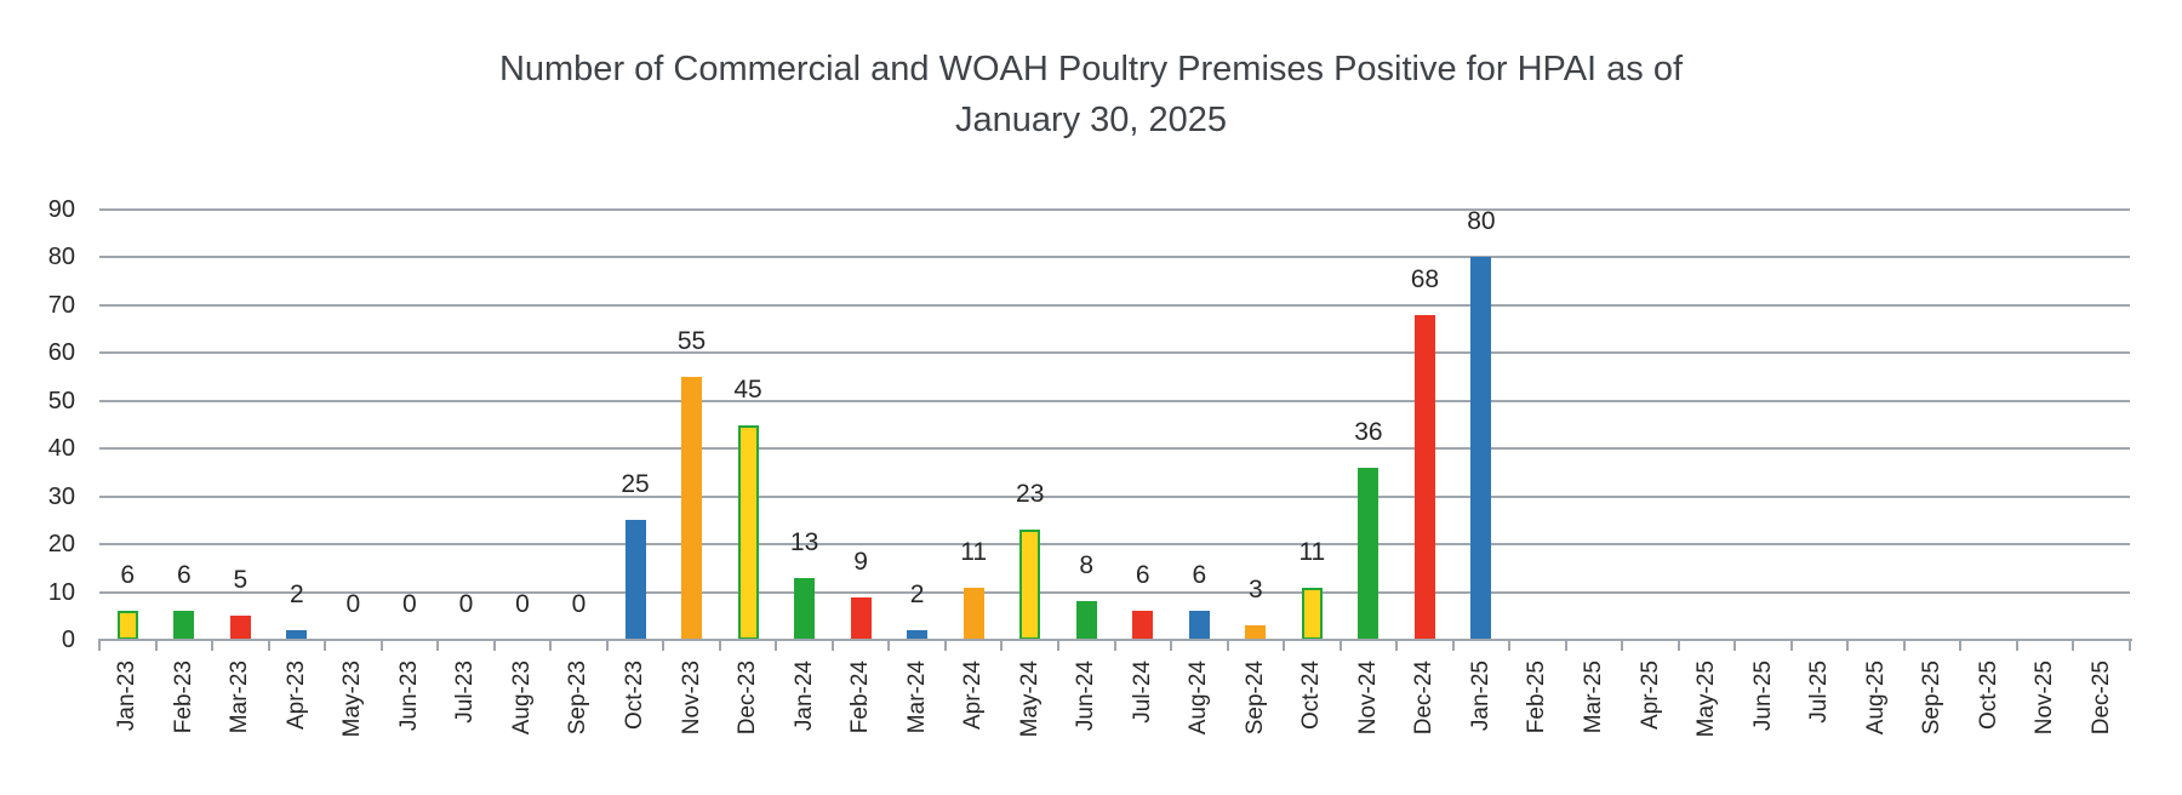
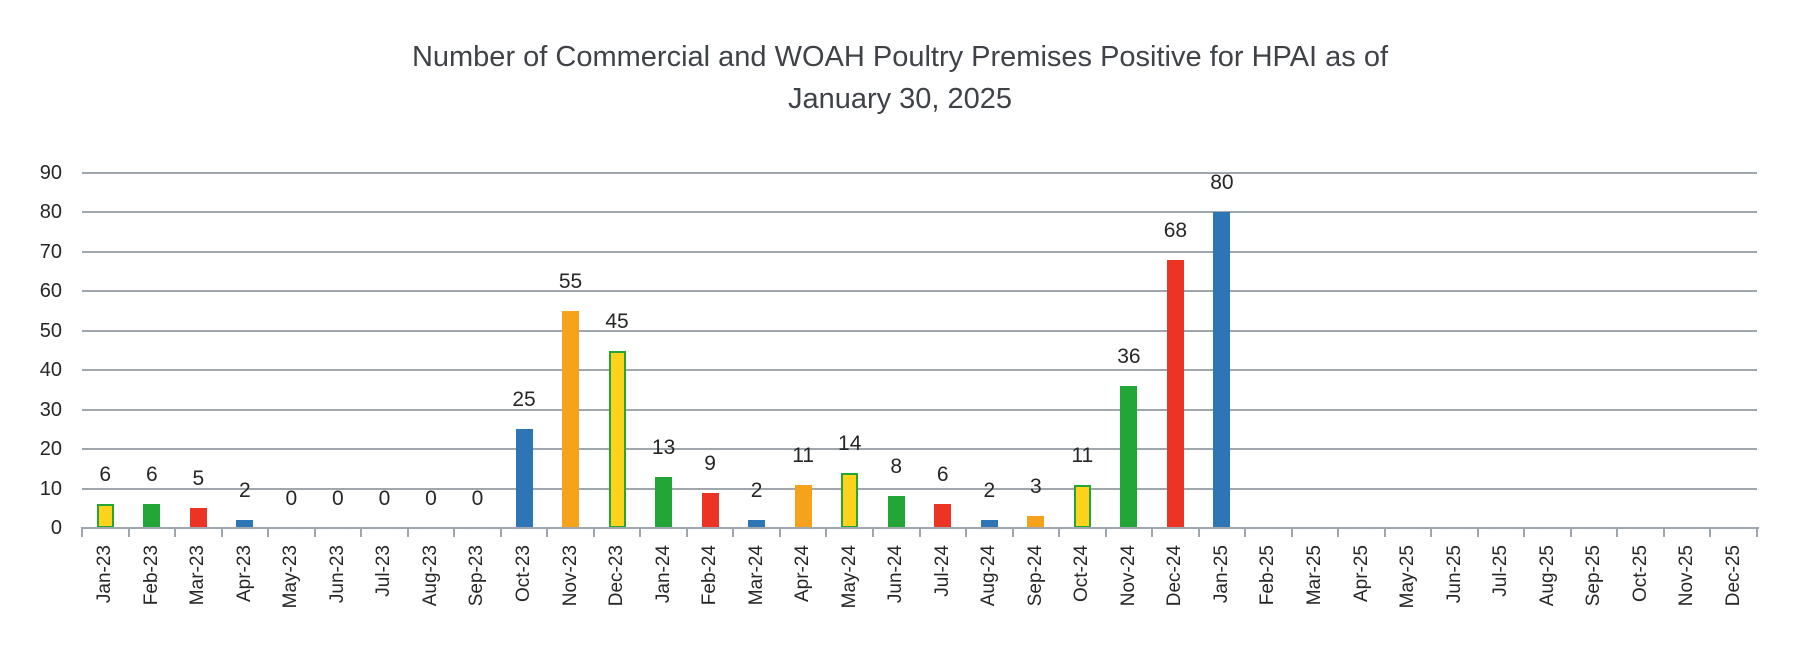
May-24: 23 -> 14
Aug-24: 6 -> 2
